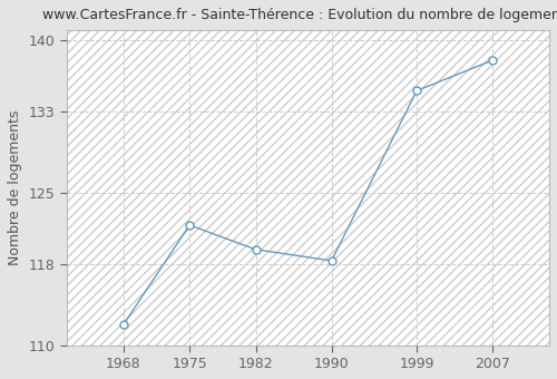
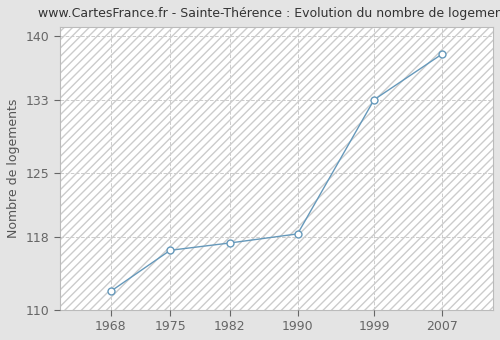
1975: 121.8 -> 116.5
1982: 119.4 -> 117.3
1999: 135.0 -> 133.0
